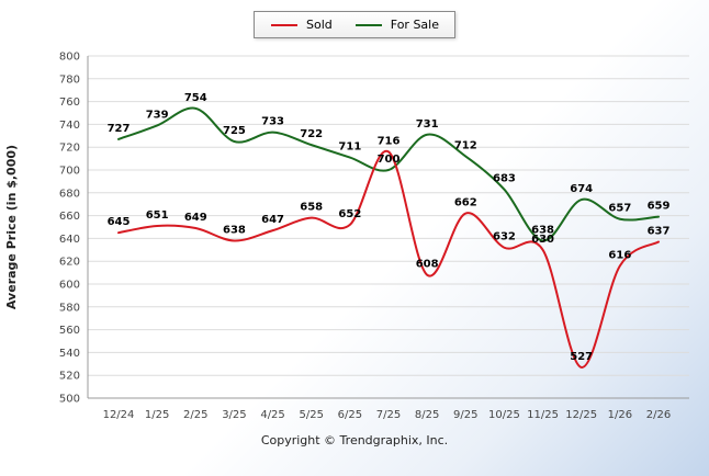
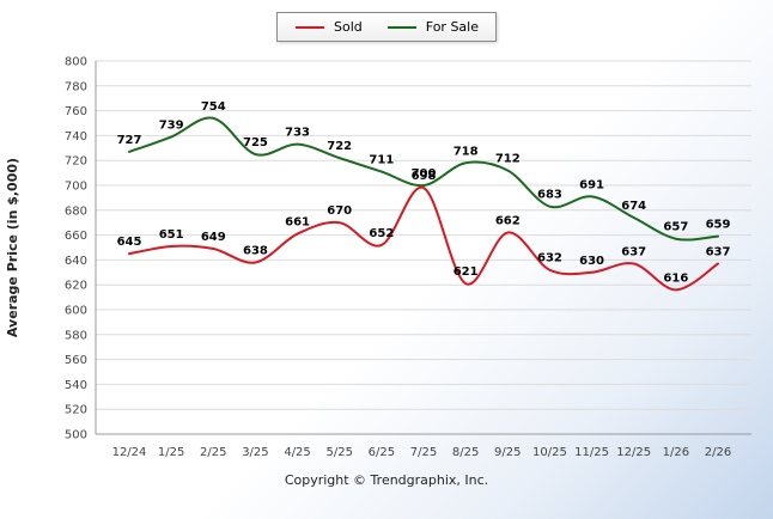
Sold/4/25: 647 -> 661
Sold/5/25: 658 -> 670
Sold/7/25: 716 -> 698
Sold/8/25: 608 -> 621
For Sale/8/25: 731 -> 718
For Sale/11/25: 638 -> 691
Sold/12/25: 527 -> 637
